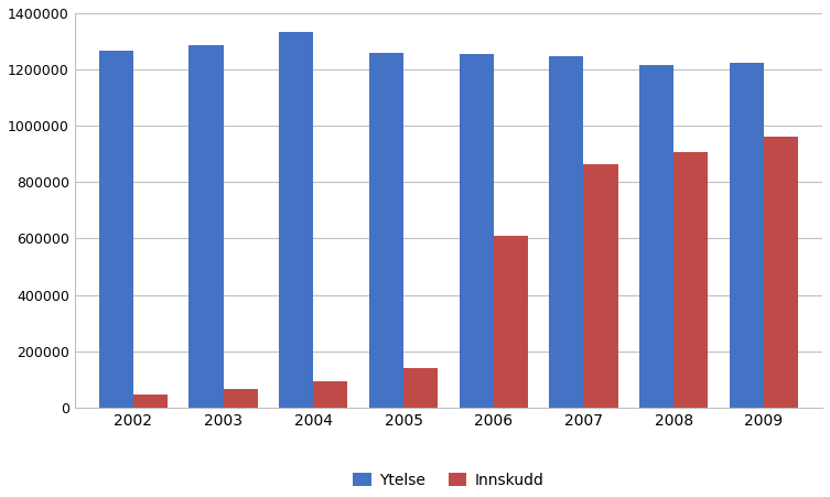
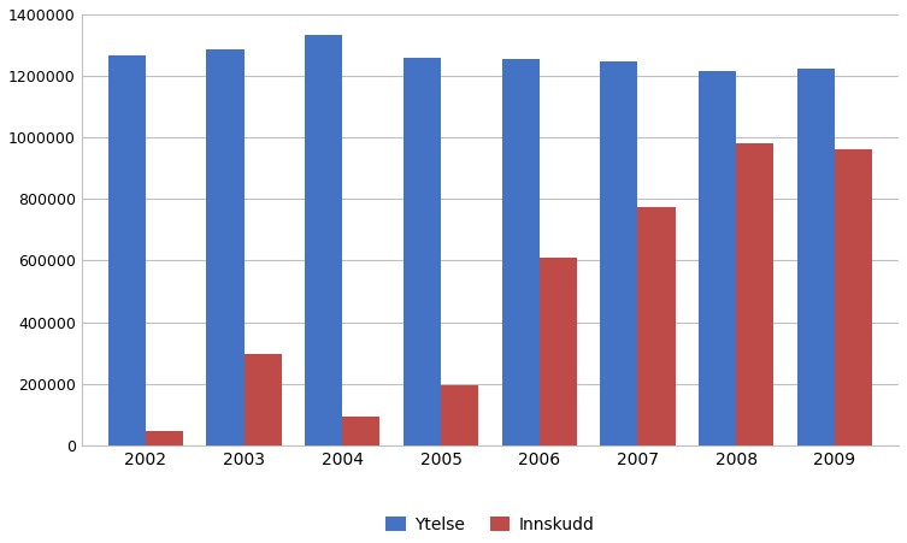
Innskudd/2003: 65000 -> 295000
Innskudd/2005: 140000 -> 195000
Innskudd/2007: 865000 -> 775000
Innskudd/2008: 905000 -> 980000
